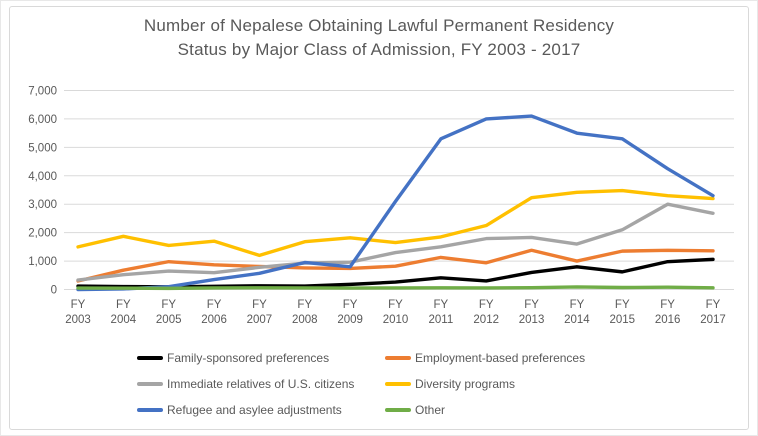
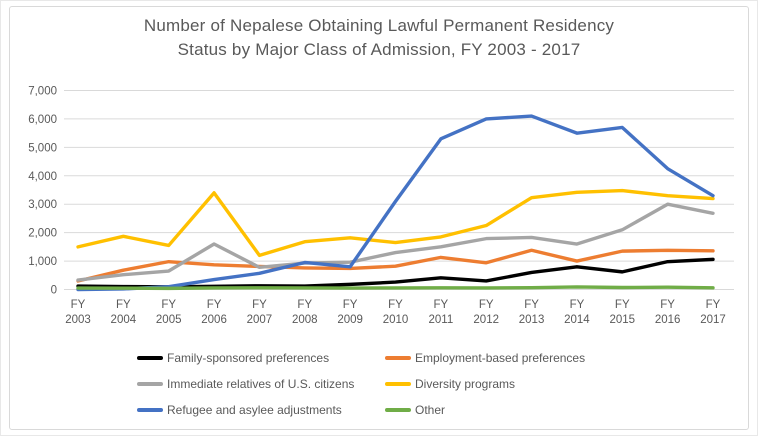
Immediate relatives of U.S. citizens/FY 2006: 600 -> 1600
Diversity programs/FY 2006: 1700 -> 3400
Refugee and asylee adjustments/FY 2015: 5300 -> 5700
